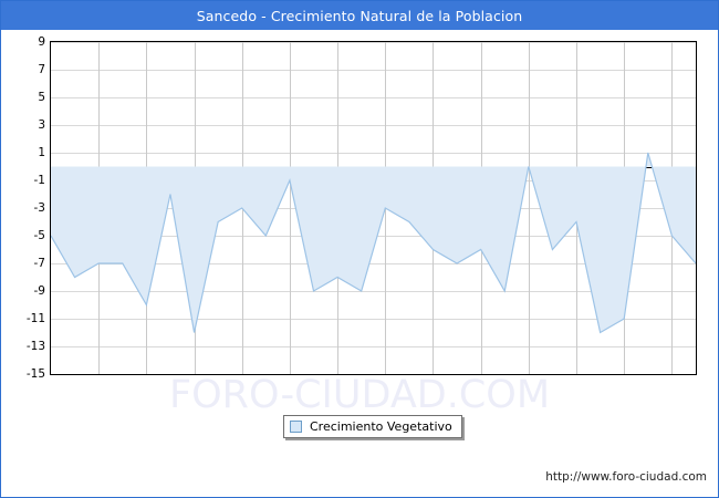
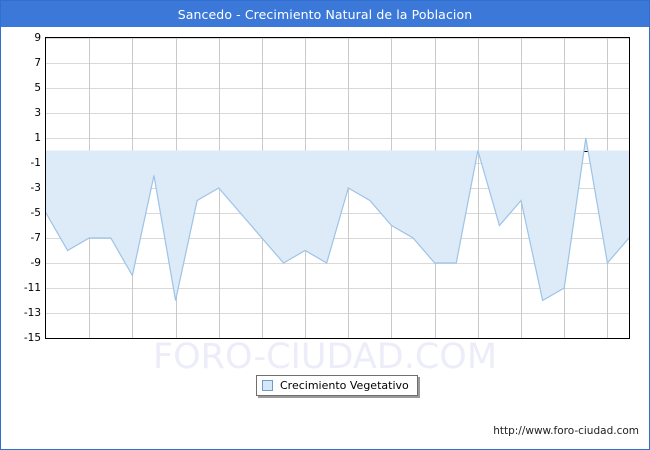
2006: -1 -> -7
2014: -6 -> -9
2022: -5 -> -9
